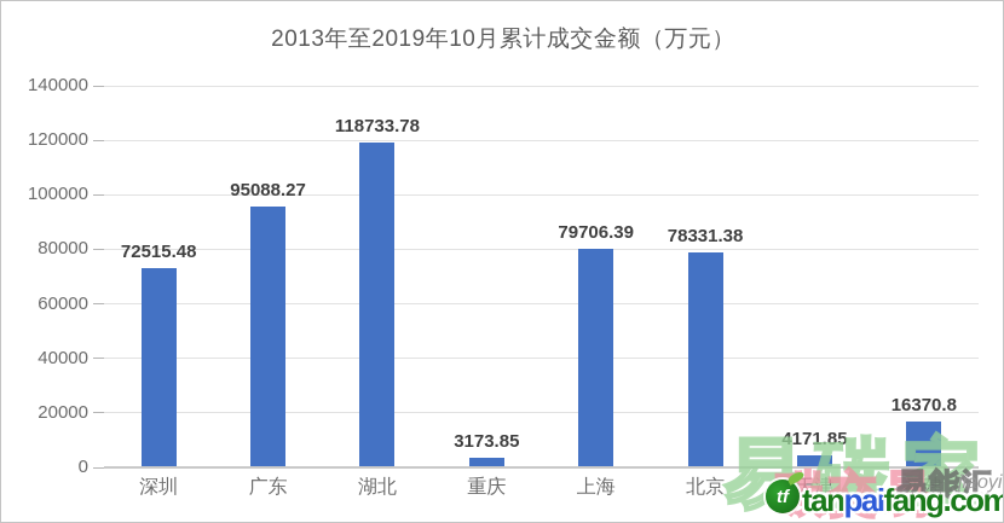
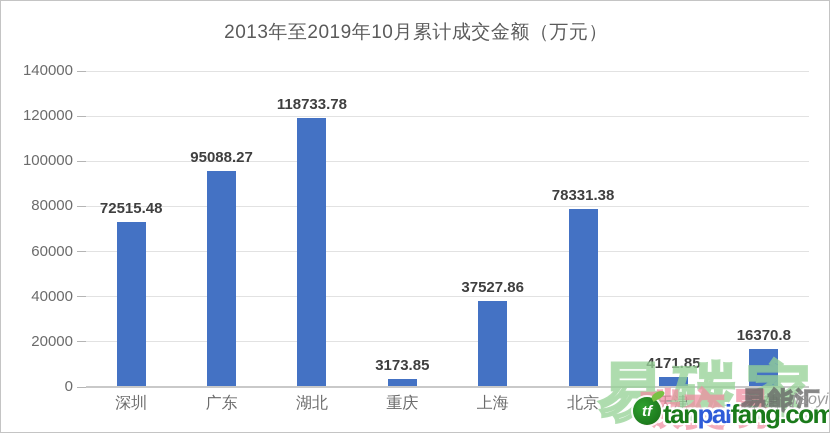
上海: 79706.39 -> 37527.86
